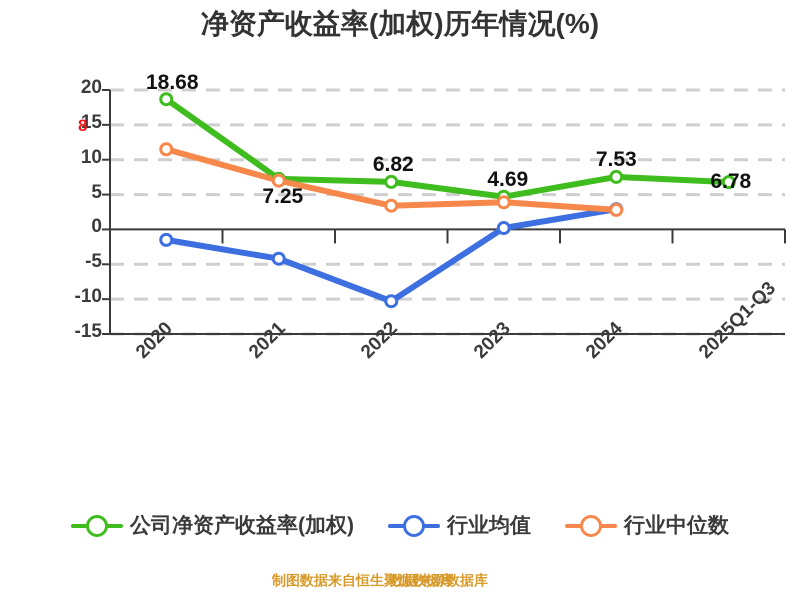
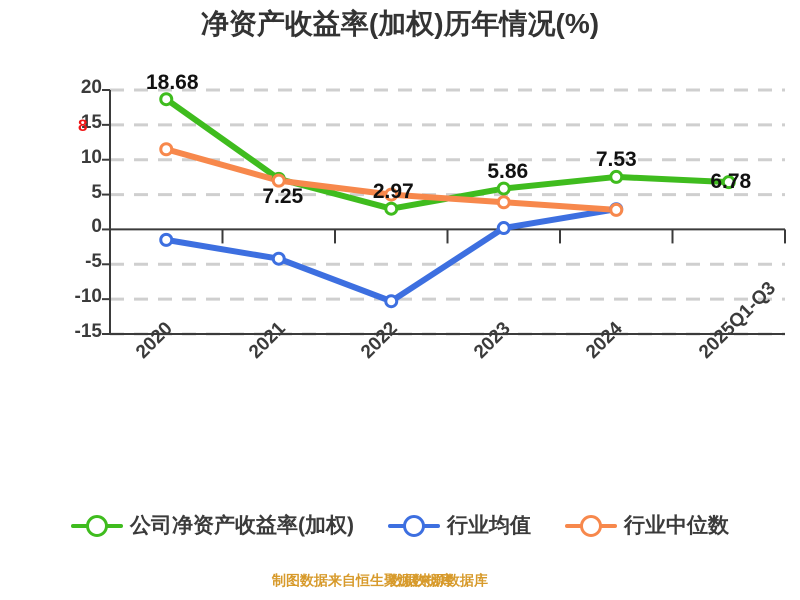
公司净资产收益率(加权)/2022: 6.82 -> 2.97
行业中位数/2022: 3 -> 5
公司净资产收益率(加权)/2023: 4.69 -> 5.86
